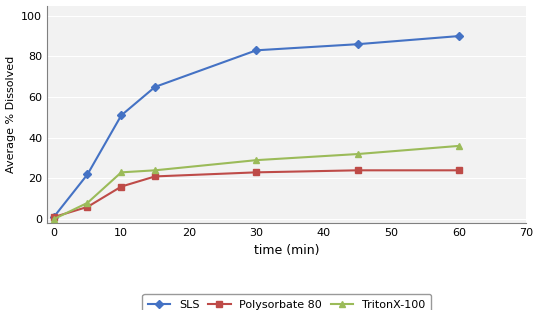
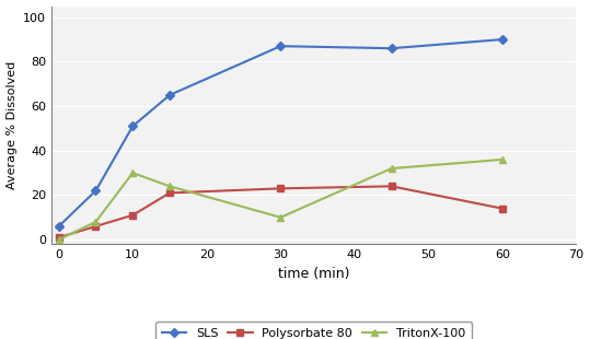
SLS/0: 1 -> 6
Polysorbate 80/10: 16 -> 11
TritonX-100/10: 23 -> 30
SLS/30: 83 -> 87
TritonX-100/30: 29 -> 10
Polysorbate 80/60: 24 -> 14
